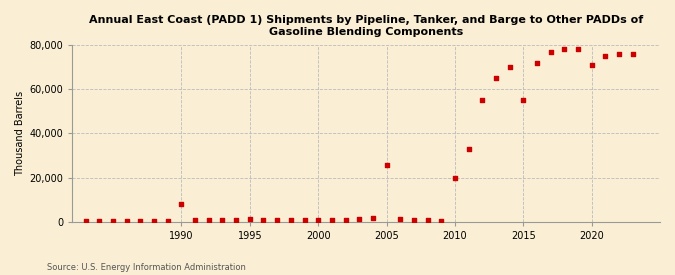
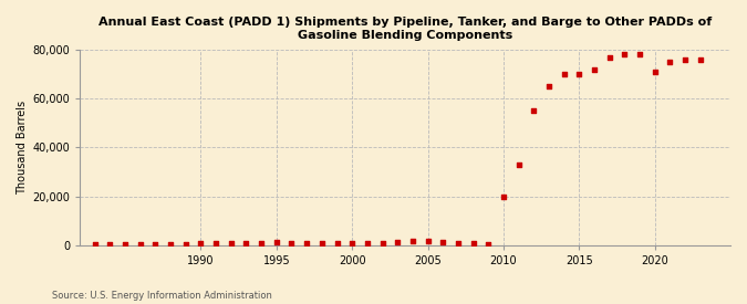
1990: 8,000 -> 600
2005: 25,500 -> 1,800
2015: 55,000 -> 70,000
